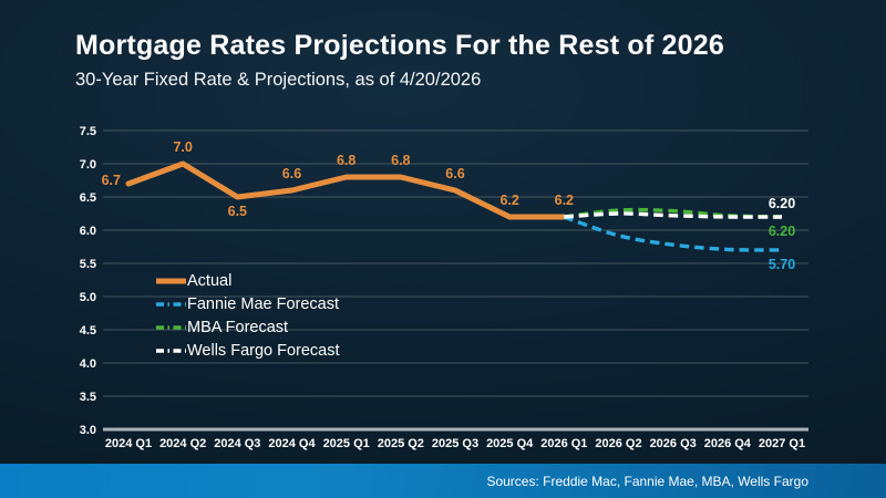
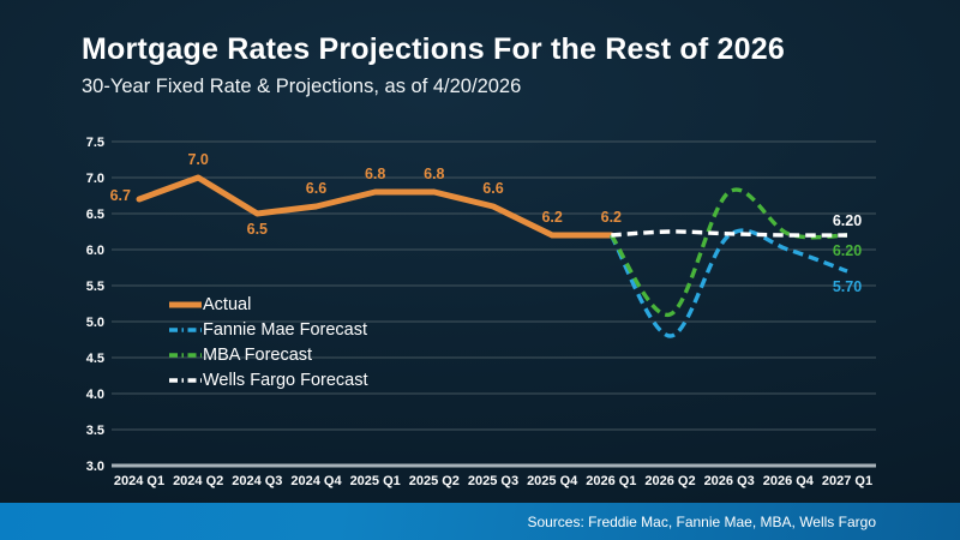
Fannie Mae Forecast/2026 Q2: 5.9 -> 4.8
MBA Forecast/2026 Q2: 6.3 -> 5.1
Fannie Mae Forecast/2026 Q3: 5.8 -> 6.2
MBA Forecast/2026 Q3: 6.3 -> 6.8
Fannie Mae Forecast/2026 Q4: 5.7 -> 6.0
